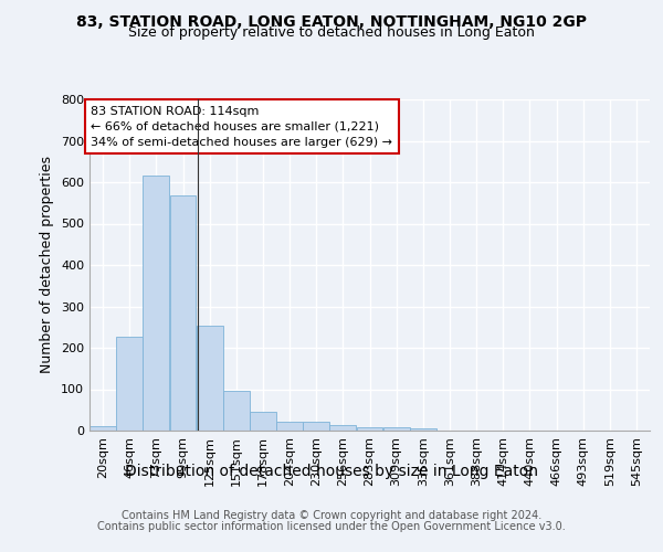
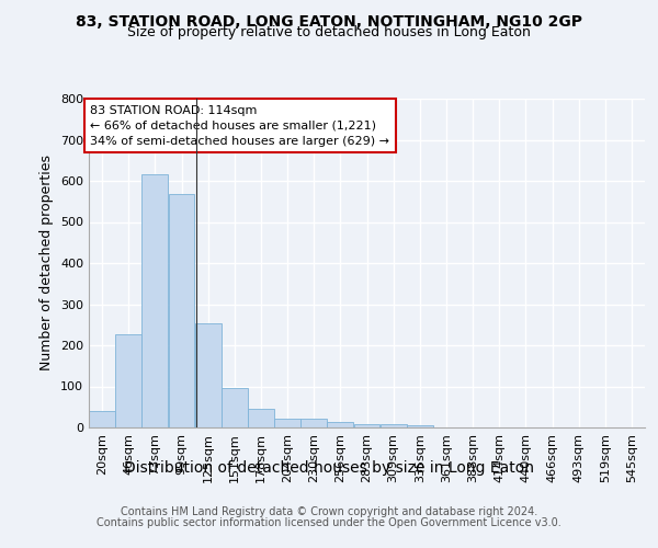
20sqm: 10 -> 40
